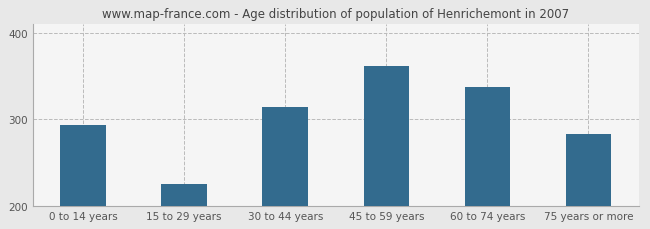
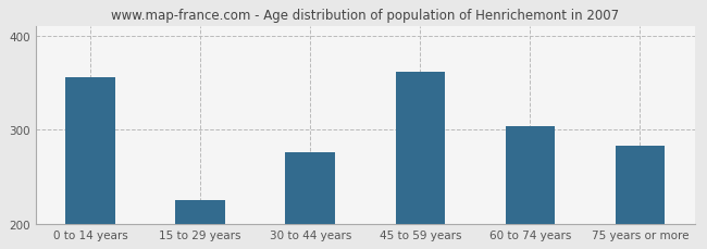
0 to 14 years: 293 -> 356
30 to 44 years: 314 -> 276
60 to 74 years: 338 -> 304
